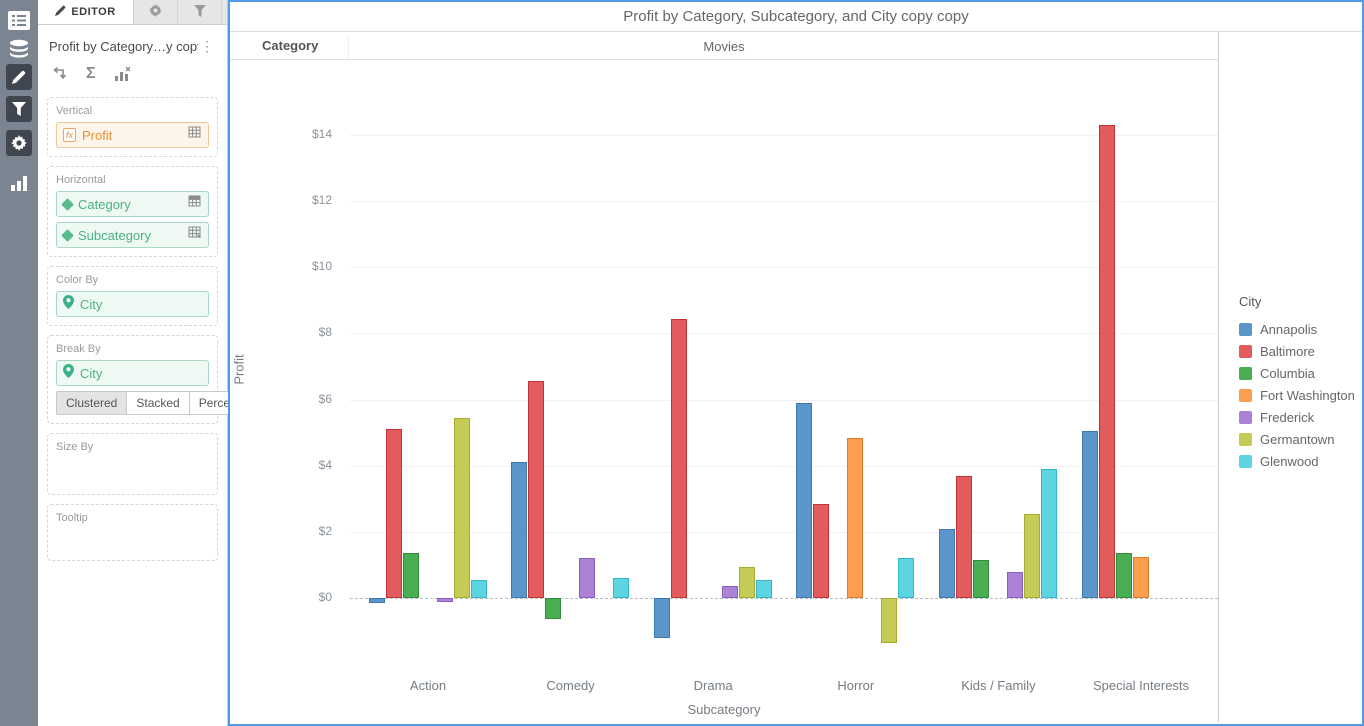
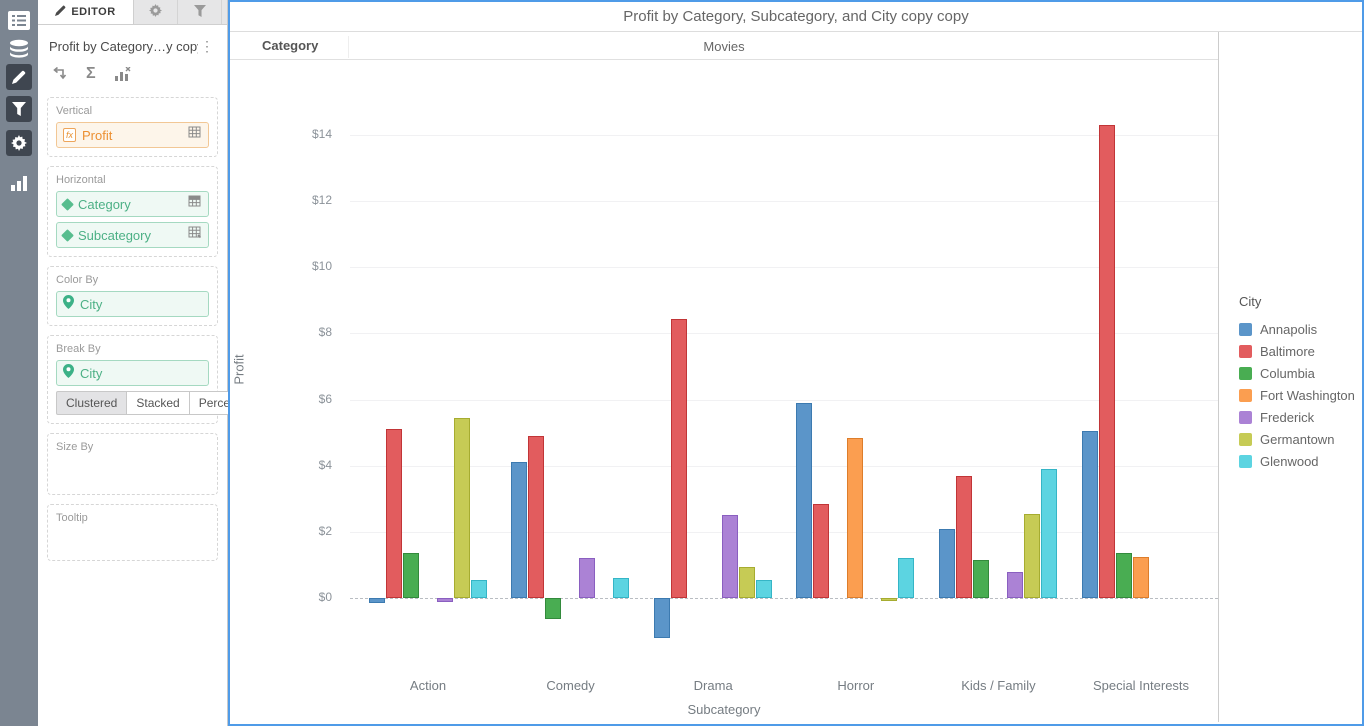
Baltimore/Comedy: $6.5 -> $4.9
Frederick/Drama: $0.3 -> $2.5
Germantown/Horror: -$1.4 -> -$0.1
